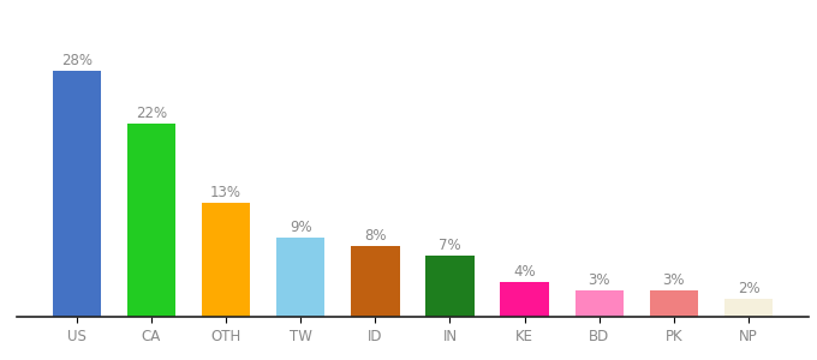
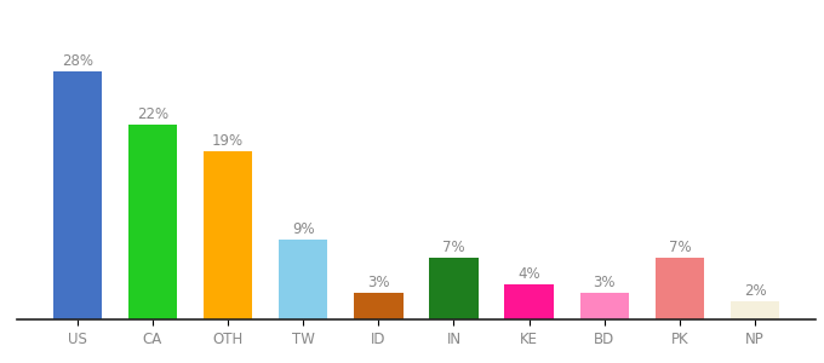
OTH: 13% -> 19%
ID: 8% -> 3%
PK: 3% -> 7%
